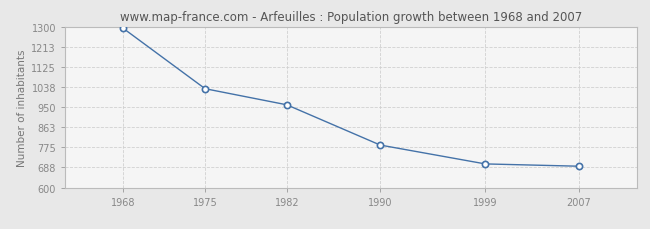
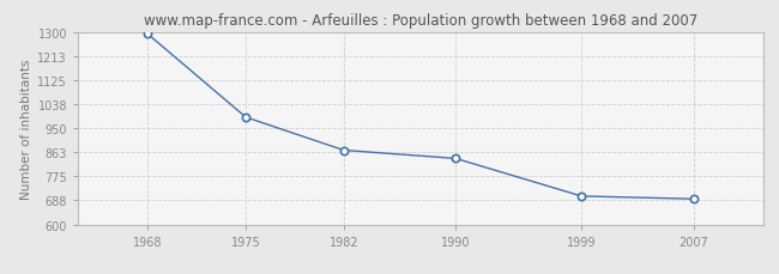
1975: 1030 -> 990
1982: 960 -> 870
1990: 785 -> 840
